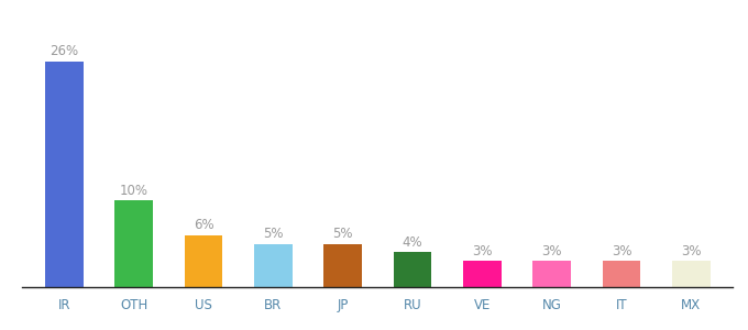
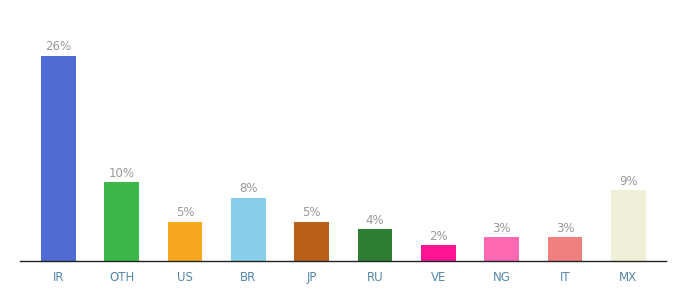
US: 6% -> 5%
BR: 5% -> 8%
VE: 3% -> 2%
MX: 3% -> 9%
